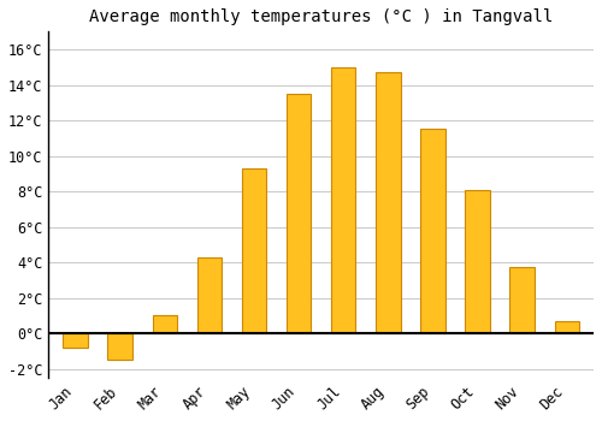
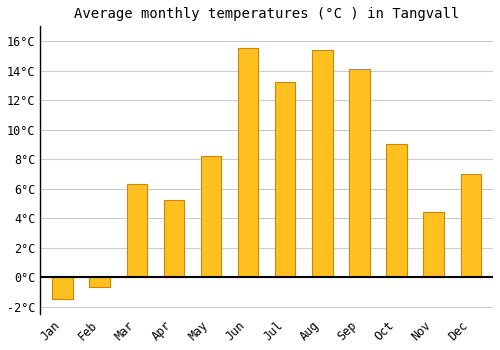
Jan: -0.8°C -> -1.5°C
Feb: -1.5°C -> -0.7°C
Mar: 1.0°C -> 6.3°C
Apr: 4.3°C -> 5.2°C
May: 9.3°C -> 8.2°C
Jun: 13.5°C -> 15.5°C
Jul: 15.0°C -> 13.2°C
Aug: 14.7°C -> 15.4°C
Sep: 11.5°C -> 14.1°C
Oct: 8.1°C -> 9.0°C
Nov: 3.7°C -> 4.4°C
Dec: 0.7°C -> 7.0°C
